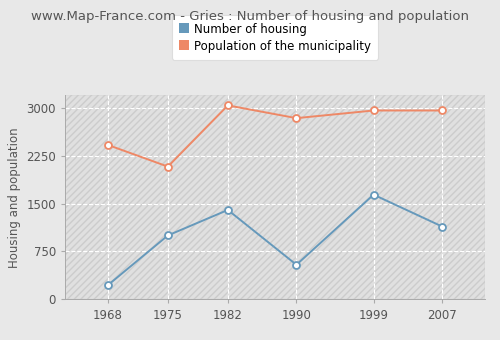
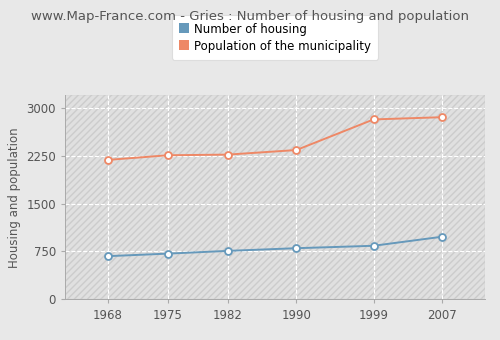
Number of housing/1968: 220 -> 680
Population of the municipality/1968: 2420 -> 2180
Number of housing/1975: 1000 -> 720
Population of the municipality/1975: 2080 -> 2260
Number of housing/1982: 1400 -> 760
Population of the municipality/1982: 3040 -> 2270
Number of housing/1990: 540 -> 800
Population of the municipality/1990: 2840 -> 2340
Number of housing/1999: 1640 -> 840
Population of the municipality/1999: 2960 -> 2820
Number of housing/2007: 1140 -> 980
Population of the municipality/2007: 2960 -> 2860
